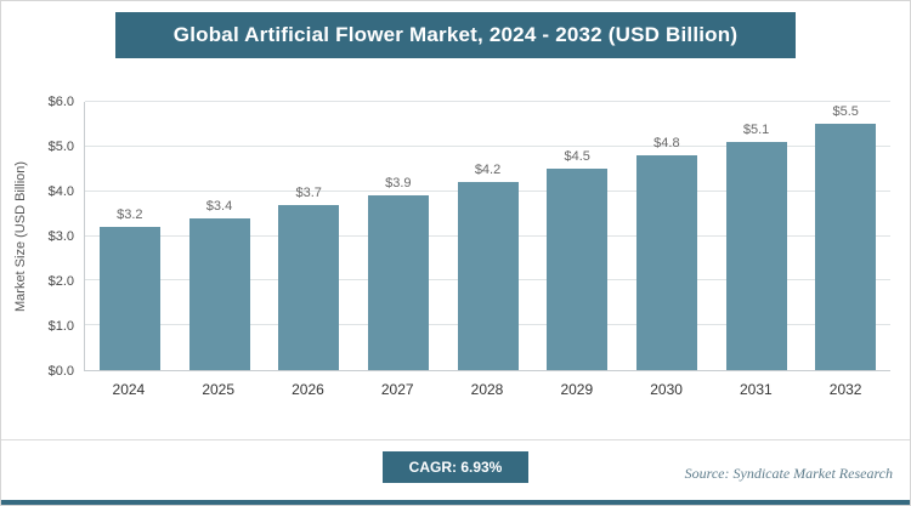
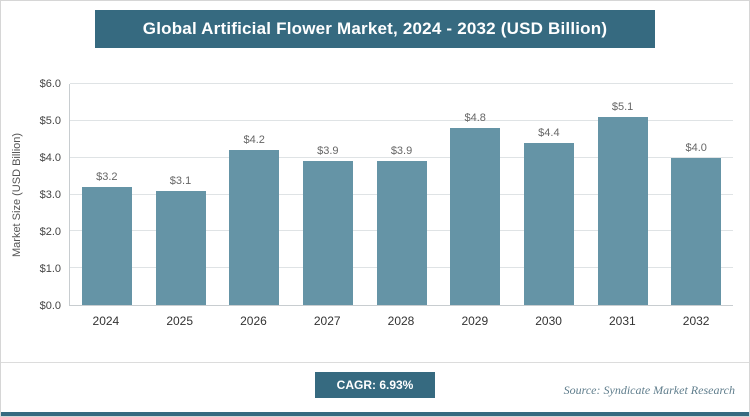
2025: $3.4 -> $3.1
2026: $3.7 -> $4.2
2028: $4.2 -> $3.9
2029: $4.5 -> $4.8
2030: $4.8 -> $4.4
2032: $5.5 -> $4.0
